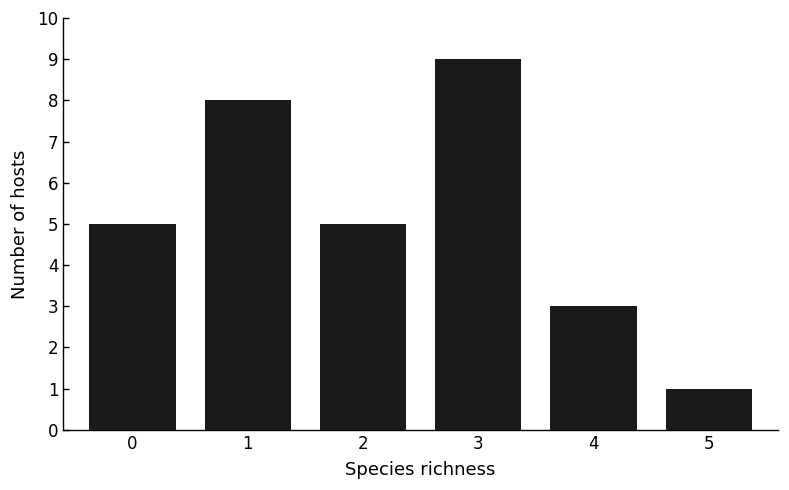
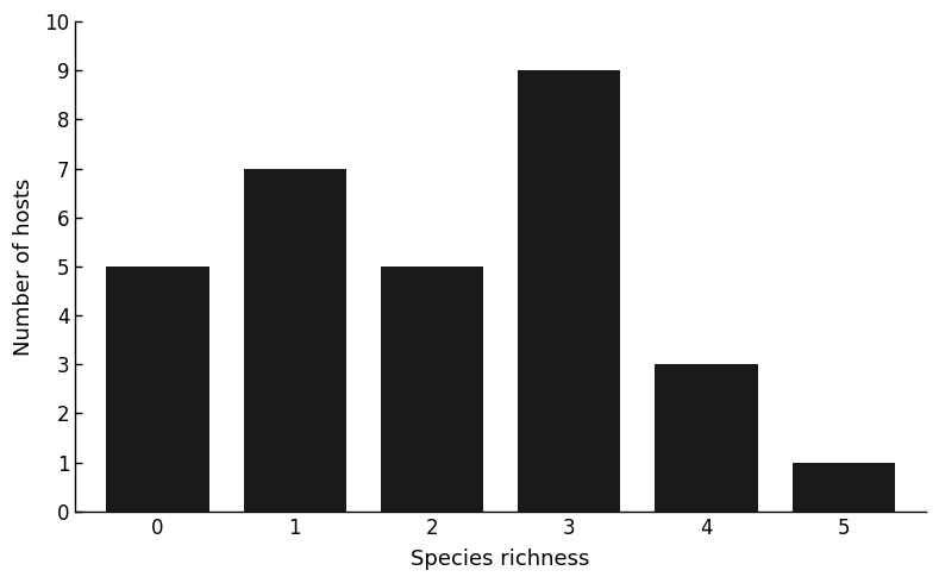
1: 8 -> 7
